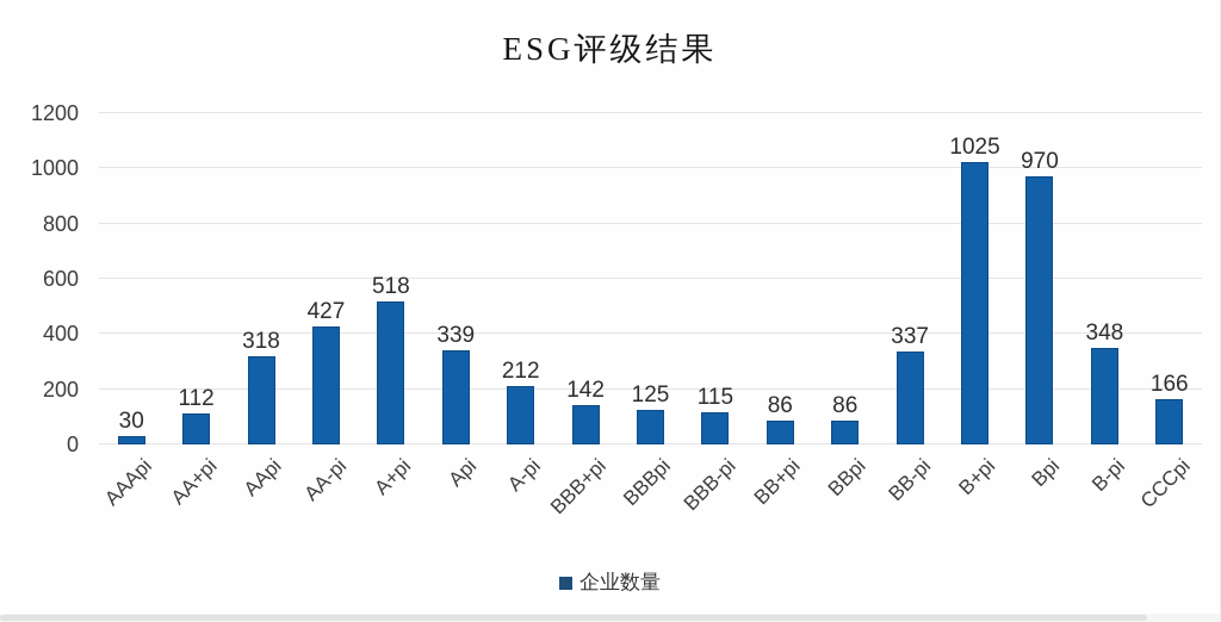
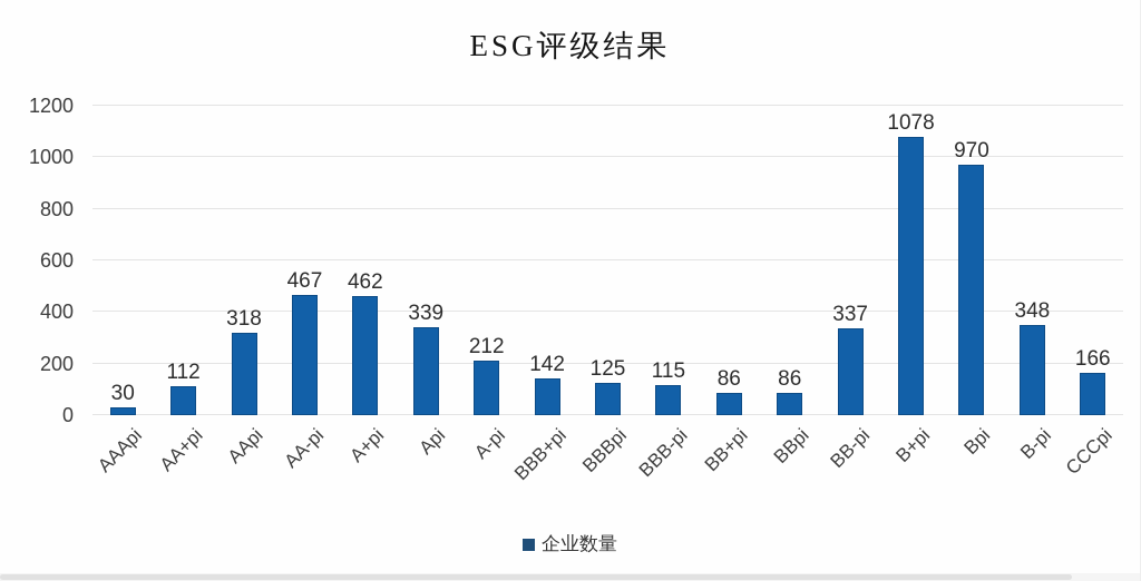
AA-pi: 427 -> 467
A+pi: 518 -> 462
B+pi: 1025 -> 1078
